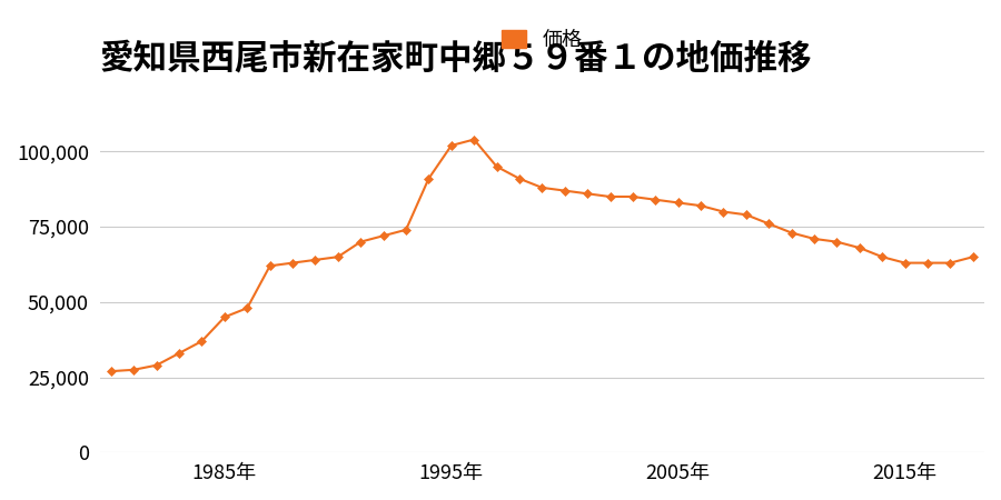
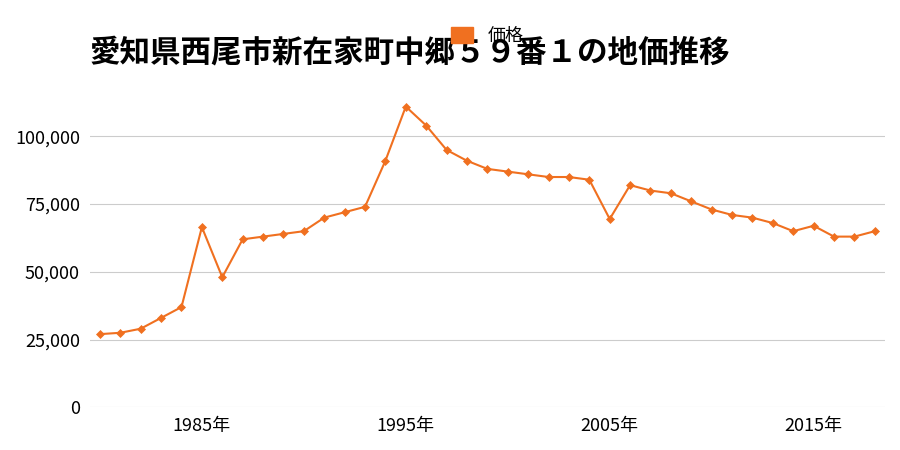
1985年: 45,000 -> 66,500
1995年: 102,000 -> 111,000
2005年: 83,000 -> 69,500
2015年: 63,000 -> 67,000
